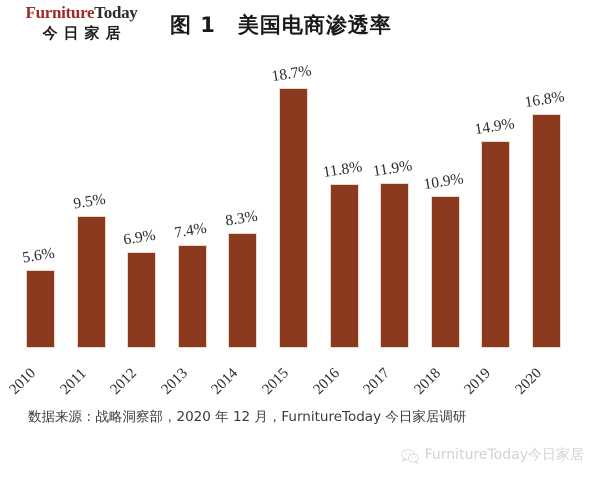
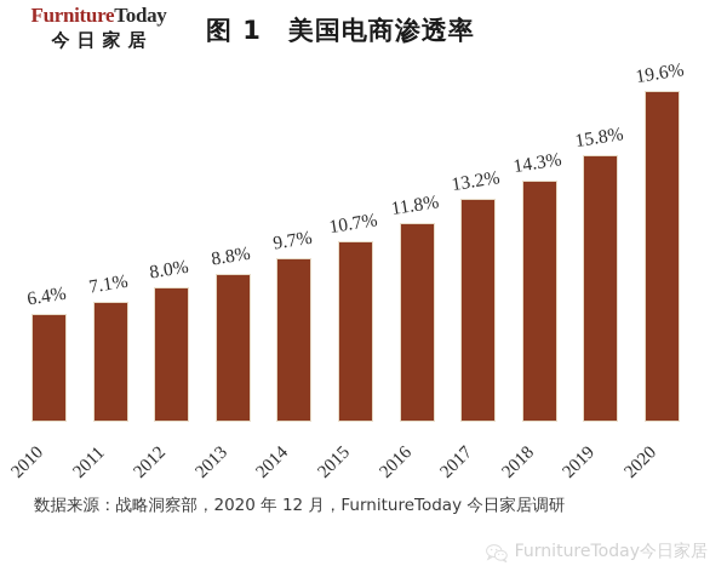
2010: 5.6% -> 6.4%
2011: 9.5% -> 7.1%
2012: 6.9% -> 8.0%
2013: 7.4% -> 8.8%
2014: 8.3% -> 9.7%
2015: 18.7% -> 10.7%
2017: 11.9% -> 13.2%
2018: 10.9% -> 14.3%
2019: 14.9% -> 15.8%
2020: 16.8% -> 19.6%
